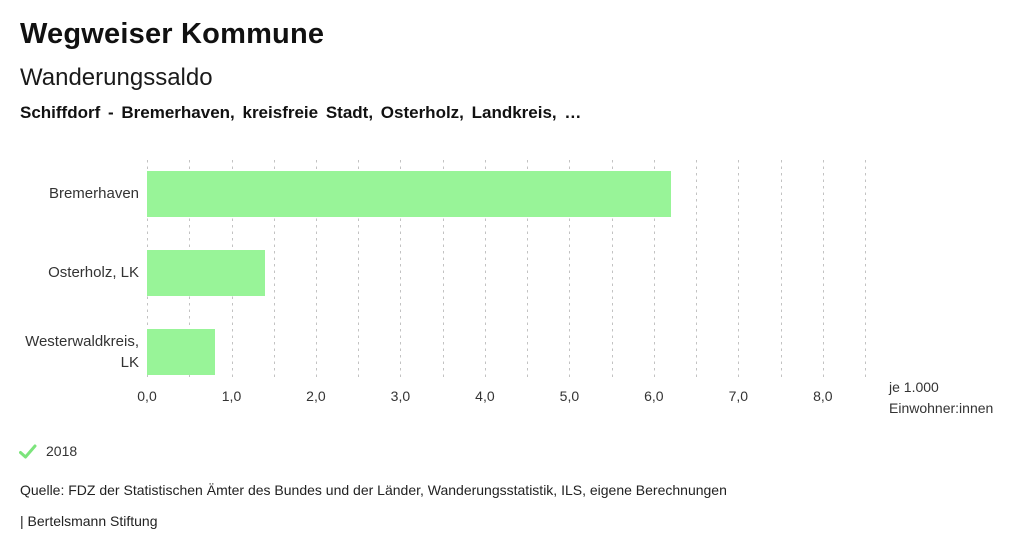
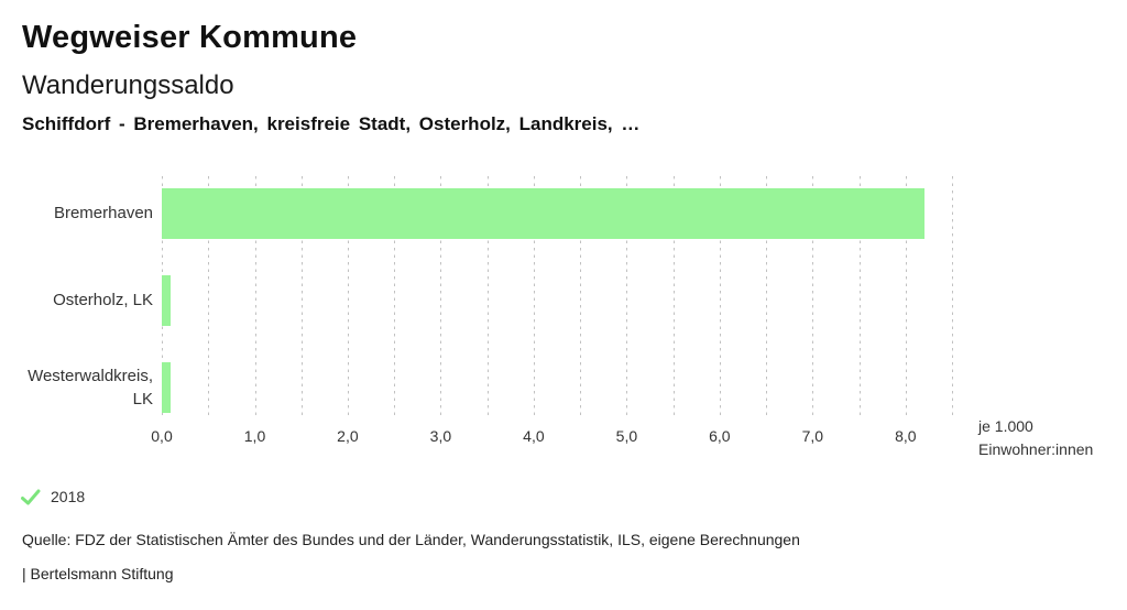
Bremerhaven: 6,2 -> 8,2
Osterholz, LK: 1,4 -> 0,1
Westerwaldkreis, LK: 0,8 -> 0,1
